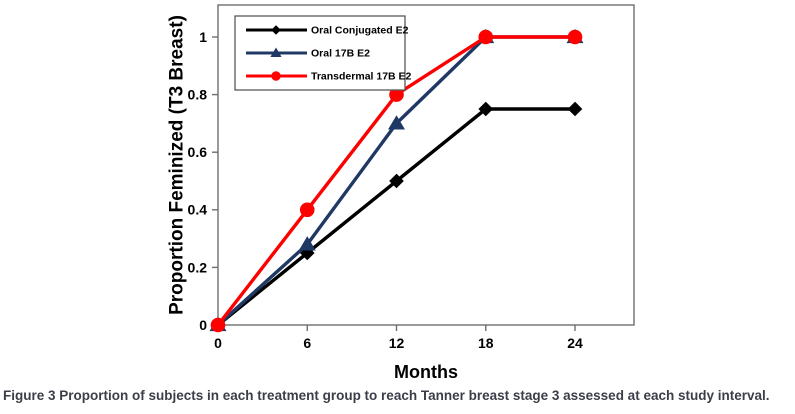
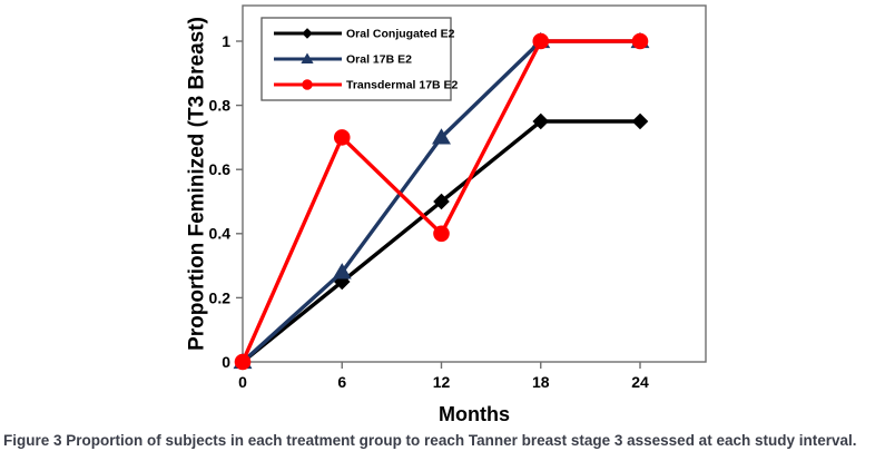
Transdermal 17B E2/6: 0.4 -> 0.7
Transdermal 17B E2/12: 0.8 -> 0.4
